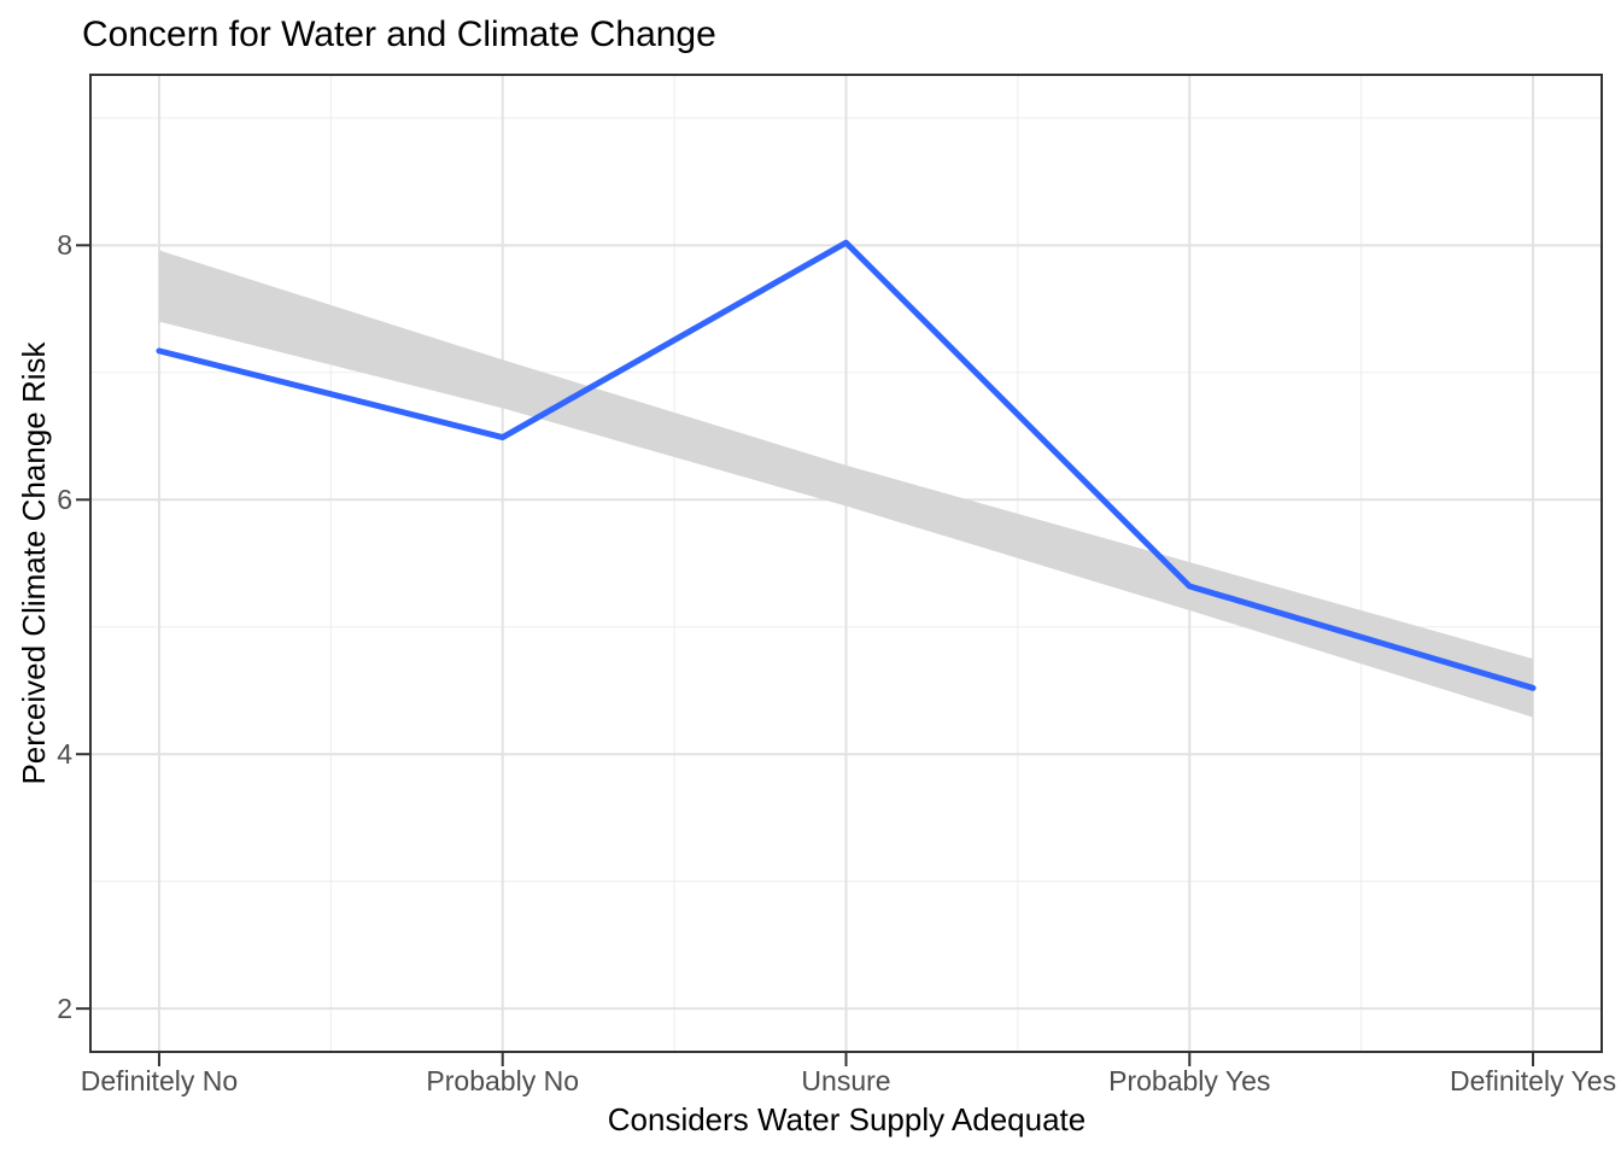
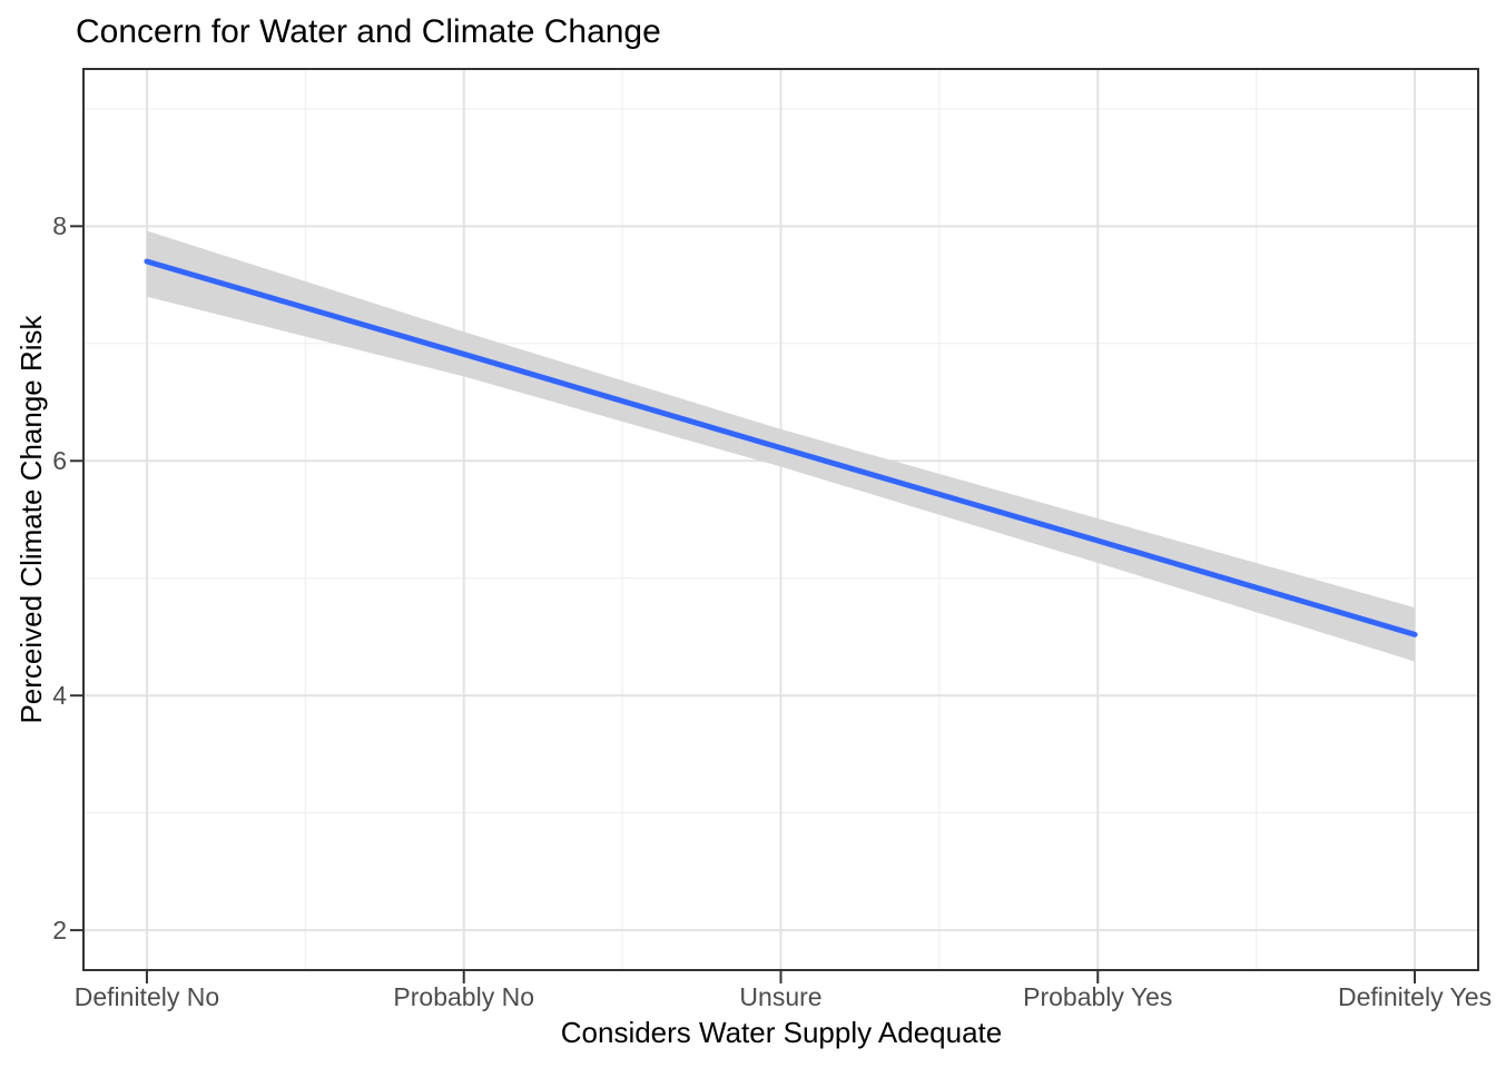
Definitely No: 7.17 -> 7.70
Probably No: 6.49 -> 6.91
Unsure: 8.02 -> 6.11
